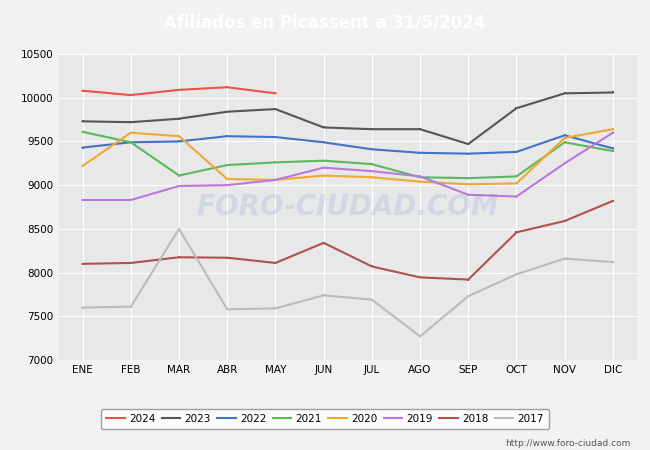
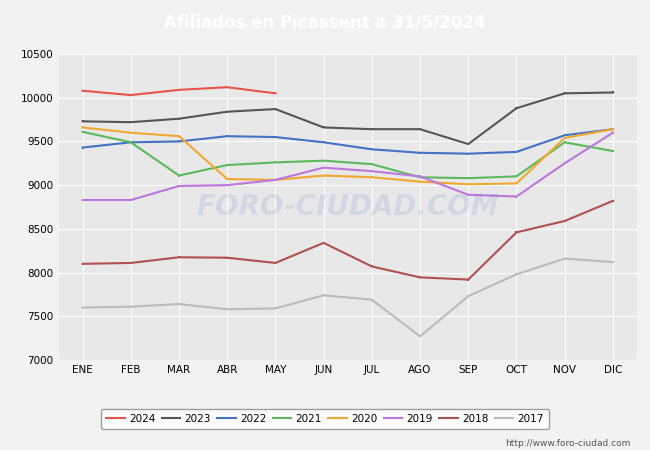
2020/ENE: 9220 -> 9660
2017/MAR: 8500 -> 7640
2022/DIC: 9420 -> 9640
